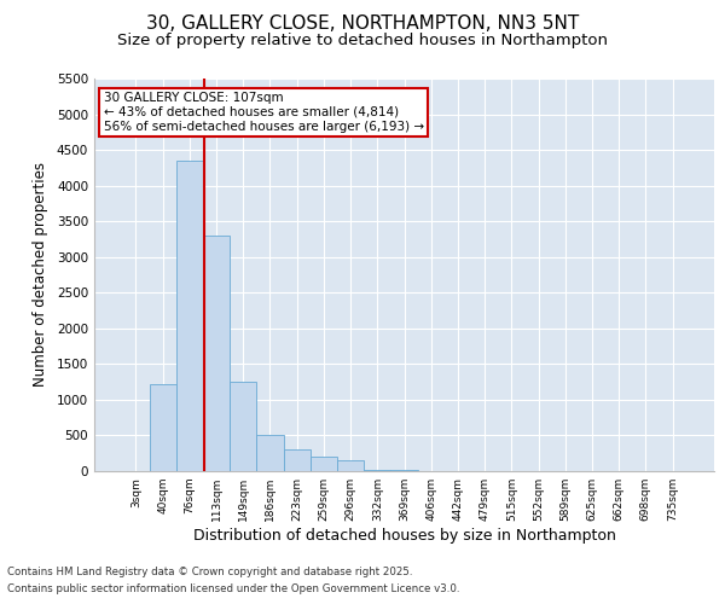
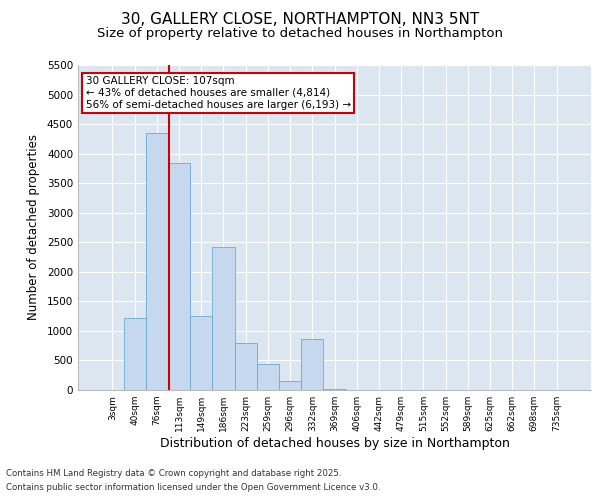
113sqm: 3300 -> 3840
186sqm: 500 -> 2420
223sqm: 300 -> 800
259sqm: 200 -> 440
332sqm: 20 -> 860
